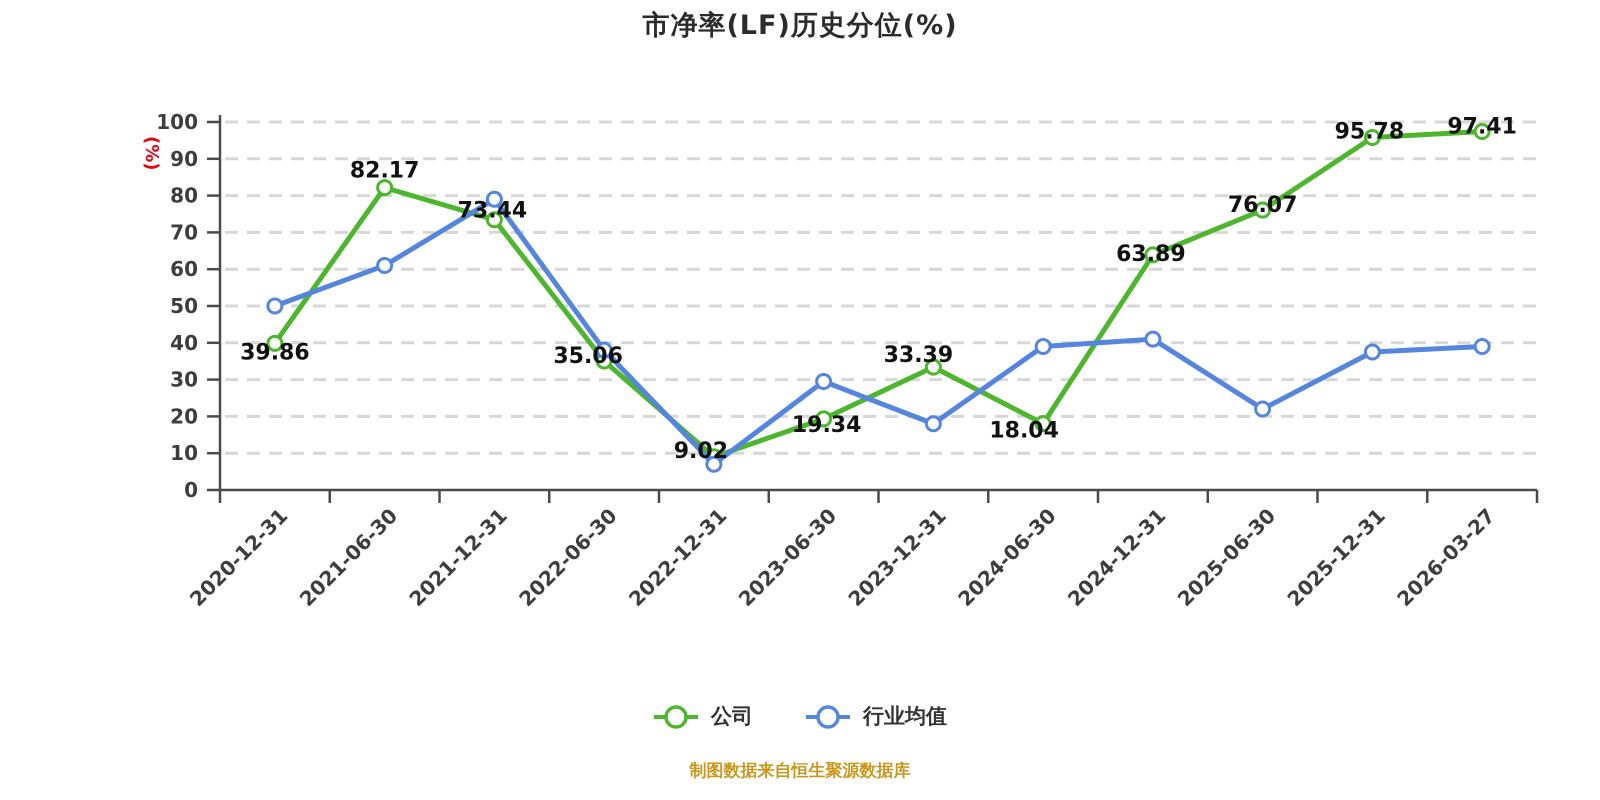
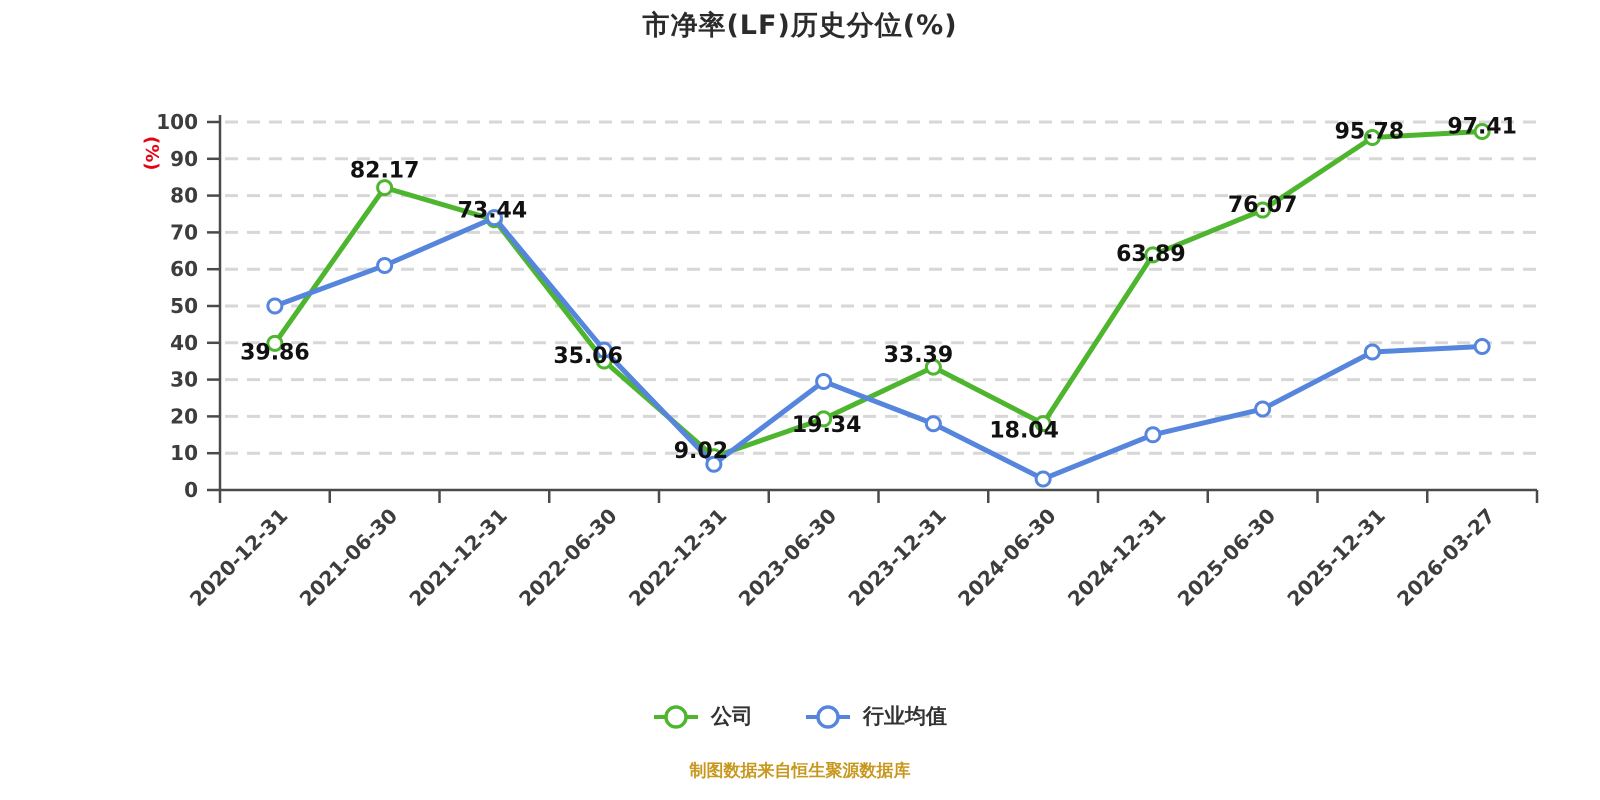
行业均值/2021-12-31: 79 -> 74
行业均值/2024-06-30: 39 -> 3
行业均值/2024-12-31: 41 -> 15
